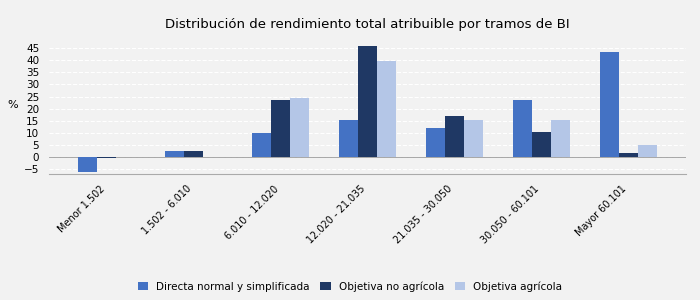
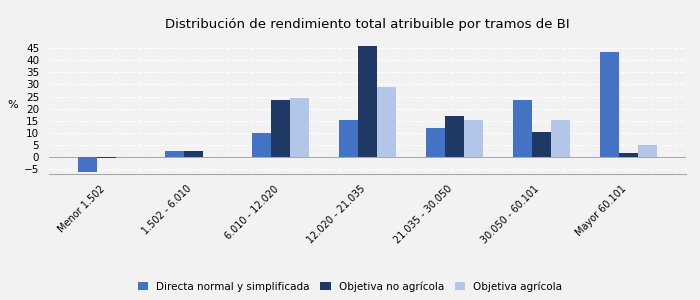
Objetiva agrícola/12.020 - 21.035: 39.5 -> 29.0
